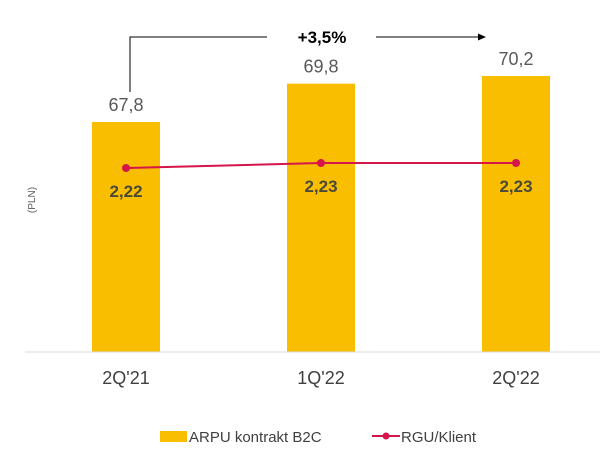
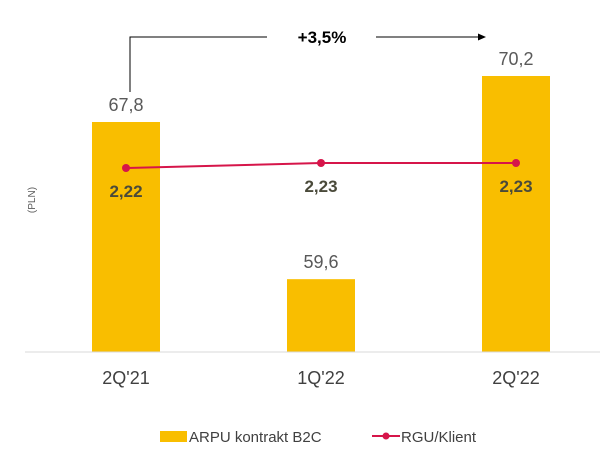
ARPU kontrakt B2C/1Q'22: 69,8 -> 59,6
